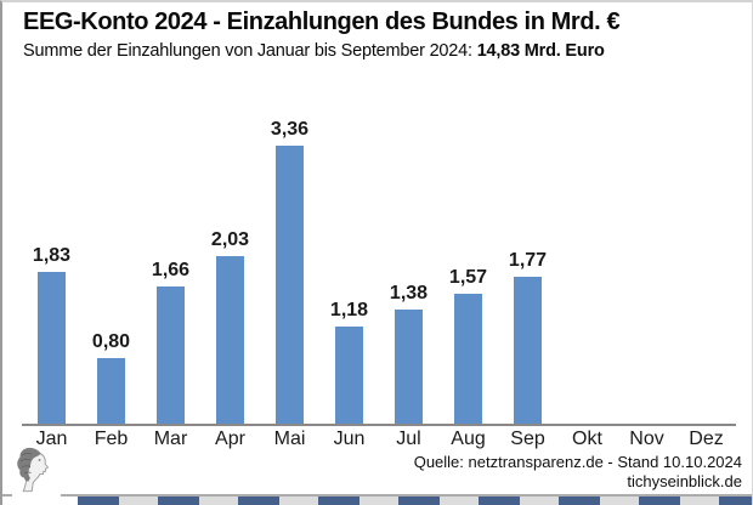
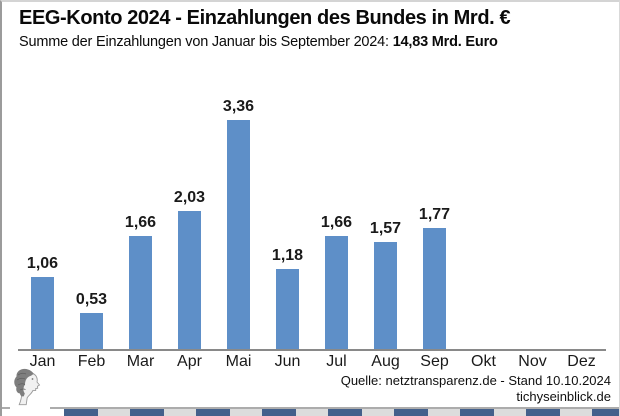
Jan: 1,83 -> 1,06
Feb: 0,80 -> 0,53
Jul: 1,38 -> 1,66
